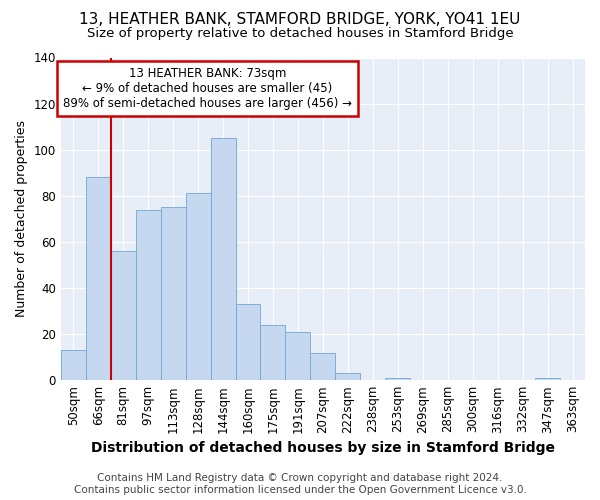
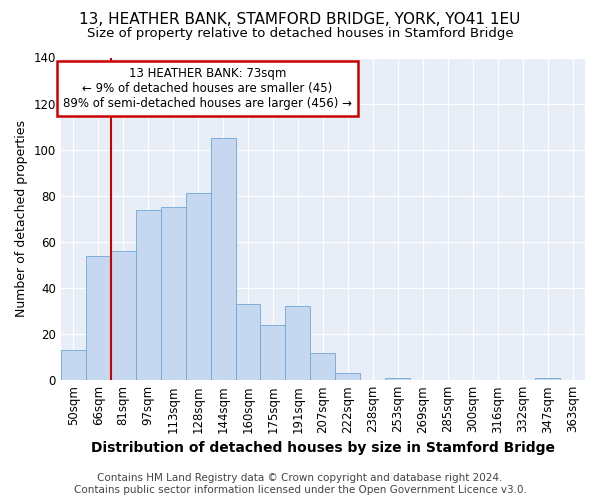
66sqm: 88 -> 54
191sqm: 21 -> 32
